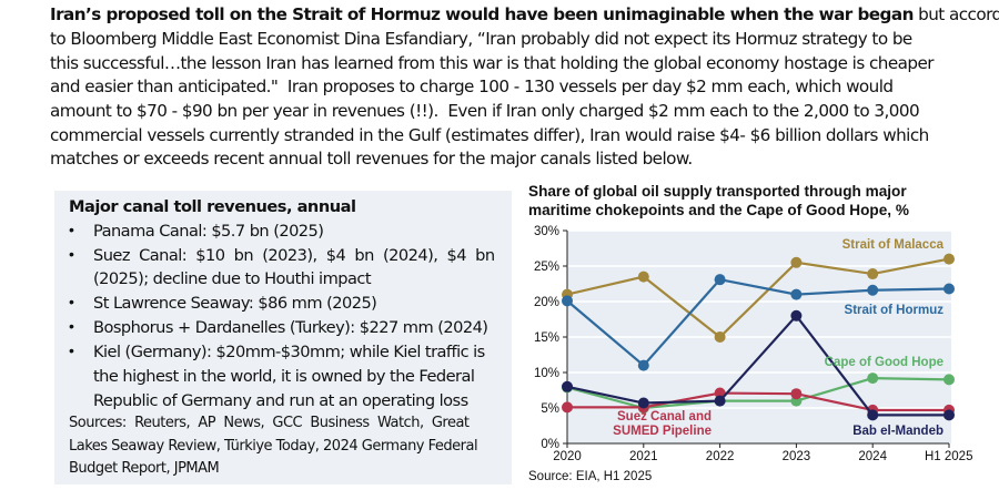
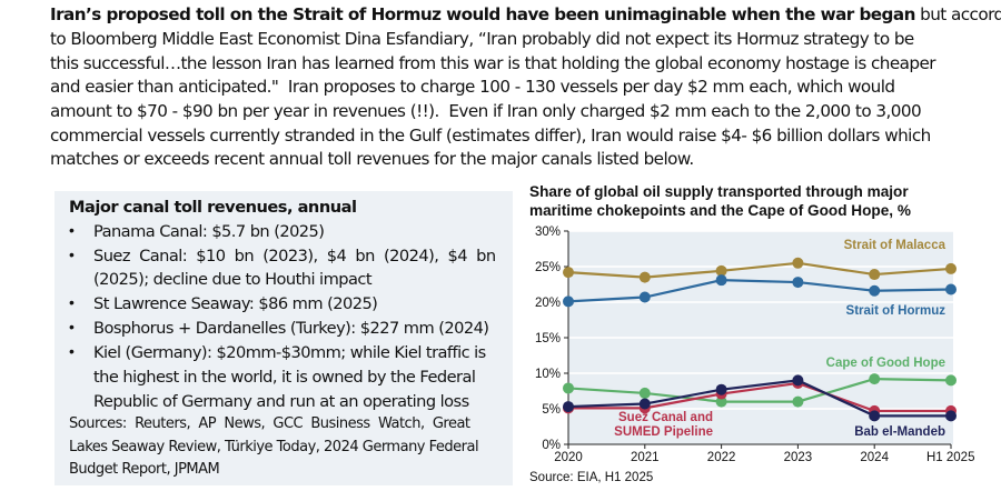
Strait of Malacca/2020: 21% -> 24%
Bab el-Mandeb/2020: 8% -> 5%
Strait of Hormuz/2021: 11% -> 21%
Cape of Good Hope/2021: 5% -> 7%
Strait of Malacca/2022: 15% -> 24%
Bab el-Mandeb/2022: 6% -> 8%
Strait of Hormuz/2023: 21% -> 23%
Suez Canal and SUMED Pipeline/2023: 7% -> 9%
Bab el-Mandeb/2023: 18% -> 9%
Strait of Malacca/H1 2025: 26% -> 25%
